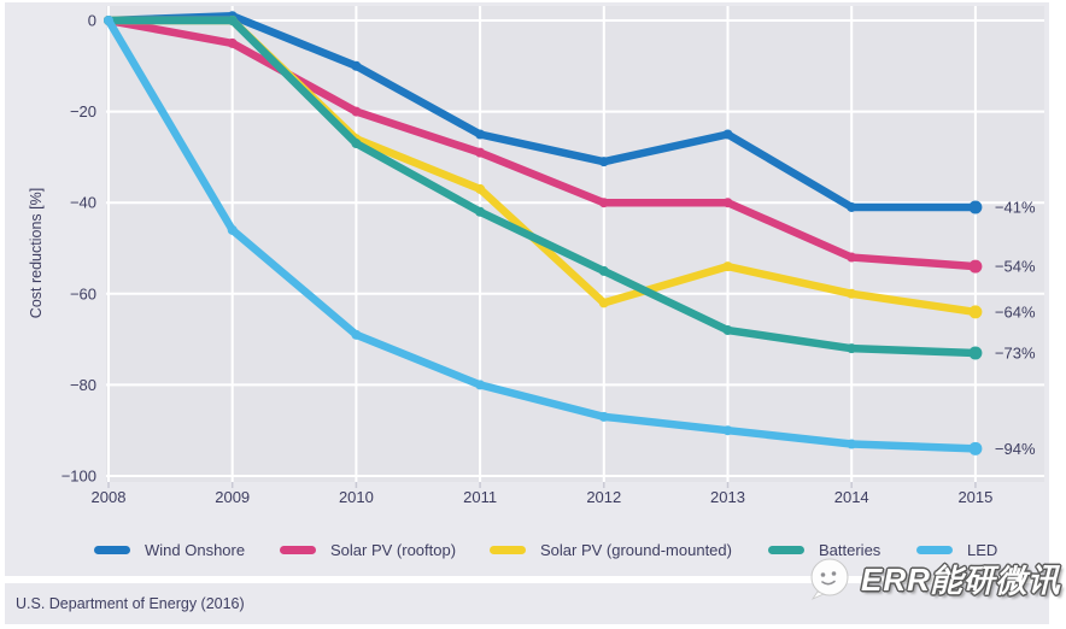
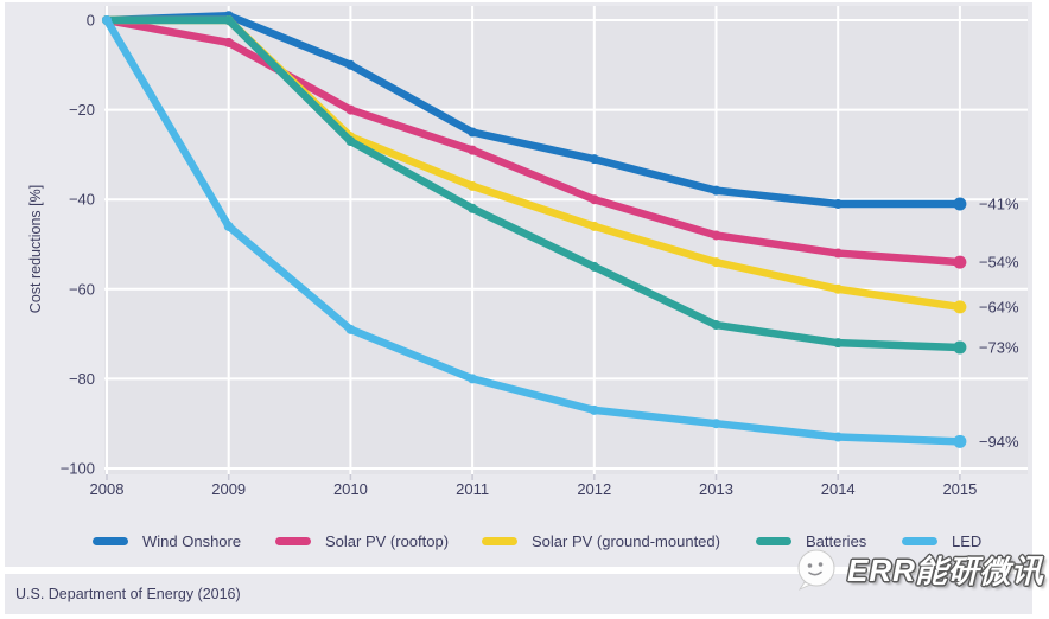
Solar PV (ground-mounted)/2012: -62 -> -46
Wind Onshore/2013: -25 -> -38
Solar PV (rooftop)/2013: -40 -> -48
